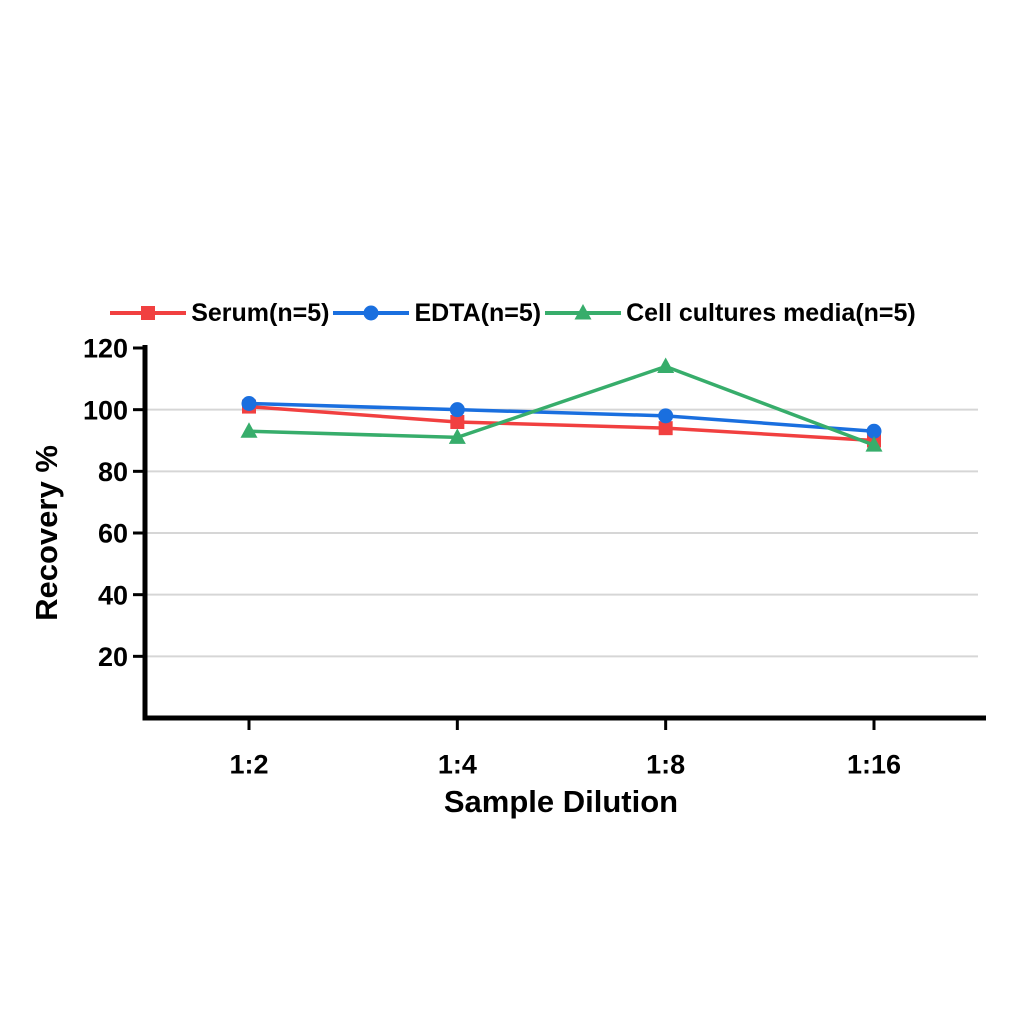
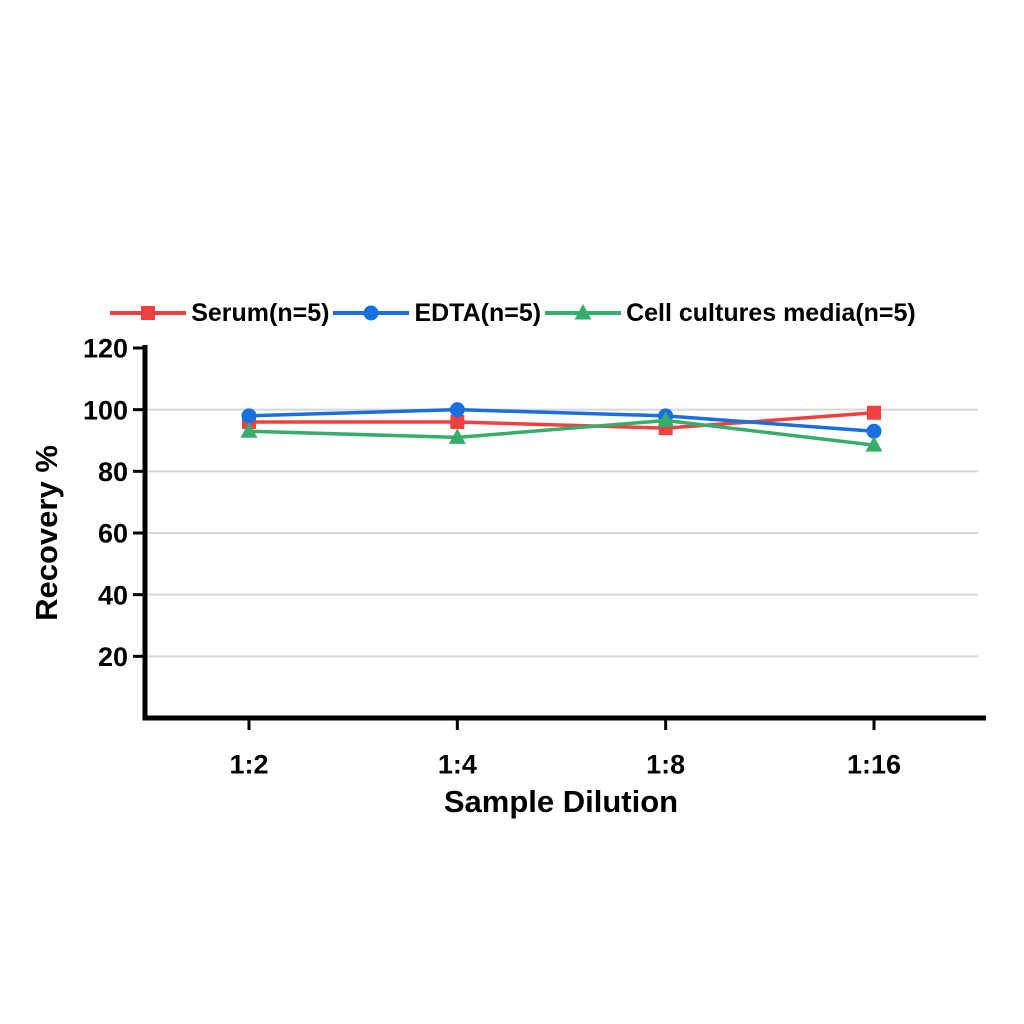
Serum(n=5)/1:2: 101 -> 96
EDTA(n=5)/1:2: 102 -> 98
Cell cultures media(n=5)/1:8: 114 -> 96
Serum(n=5)/1:16: 90 -> 99
